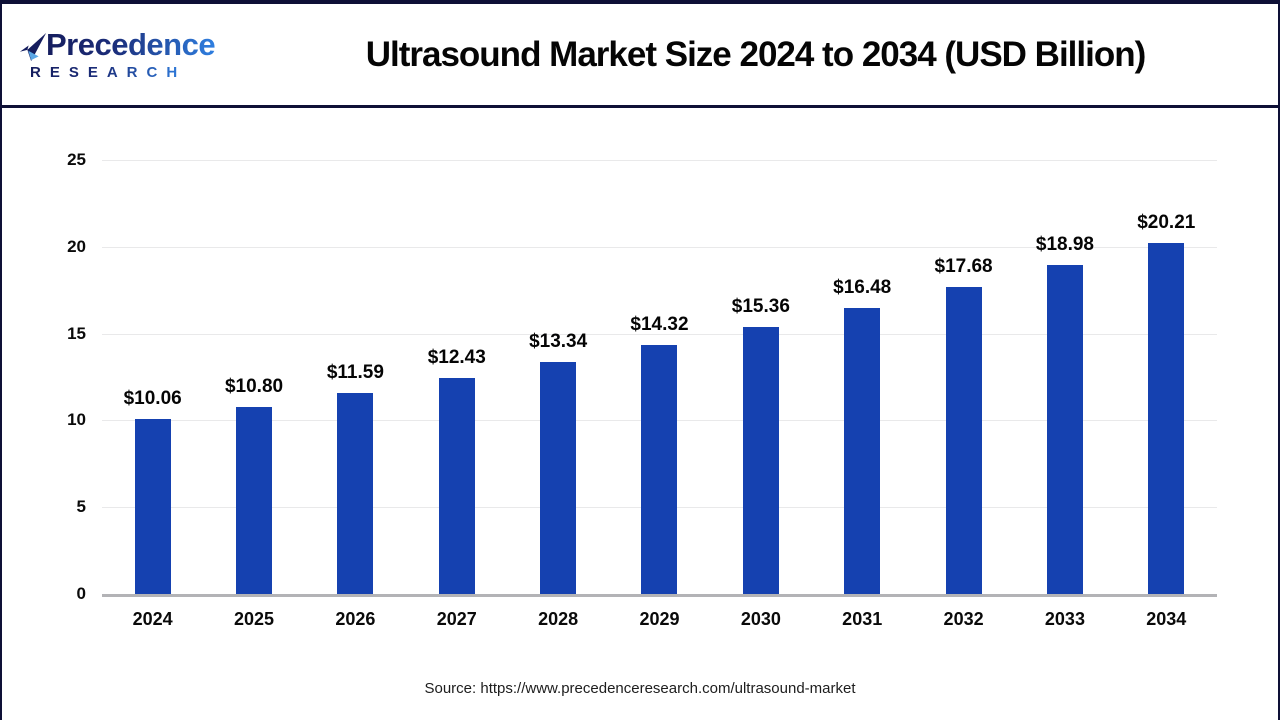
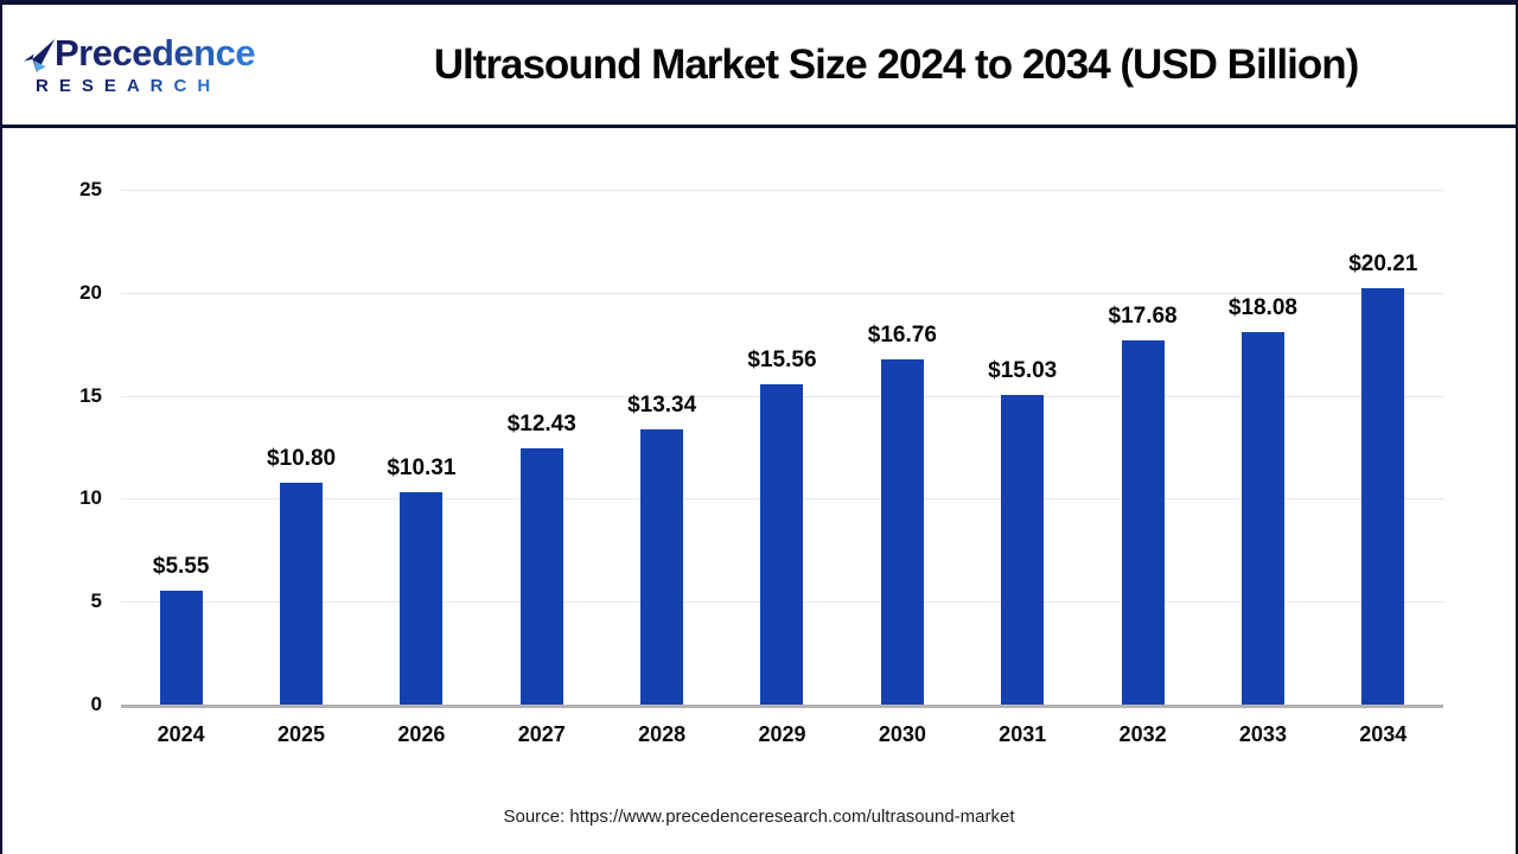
2024: $10.06 -> $5.55
2026: $11.59 -> $10.31
2029: $14.32 -> $15.56
2030: $15.36 -> $16.76
2031: $16.48 -> $15.03
2033: $18.98 -> $18.08
